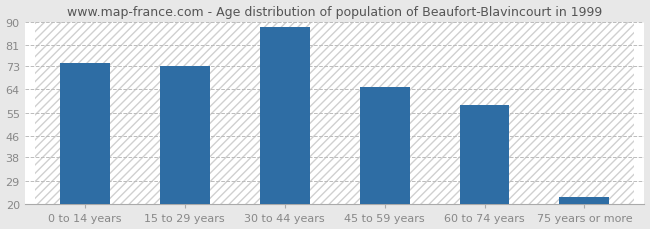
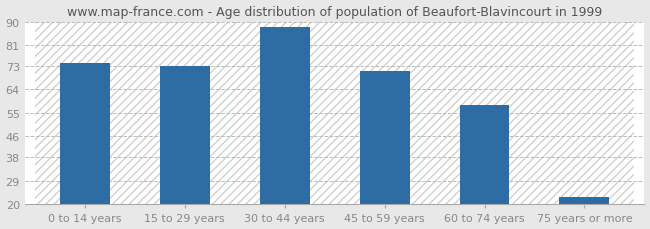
45 to 59 years: 65 -> 71
